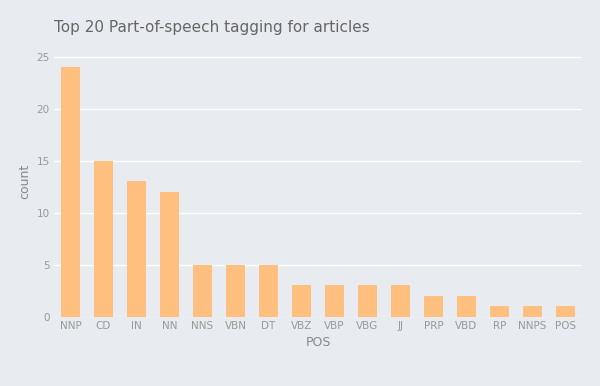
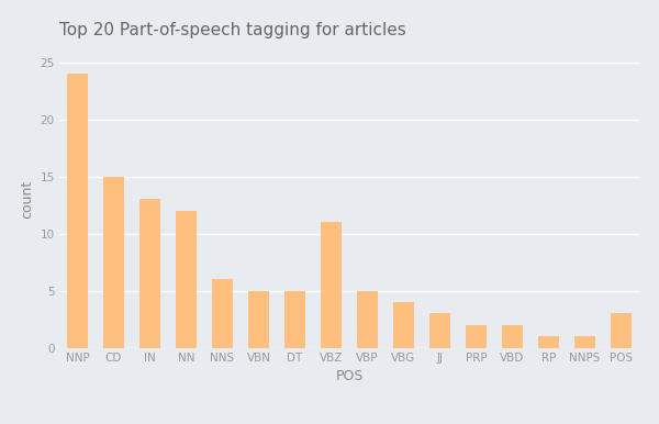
NNS: 5 -> 6
VBZ: 3 -> 11
VBP: 3 -> 5
VBG: 3 -> 4
POS: 1 -> 3
